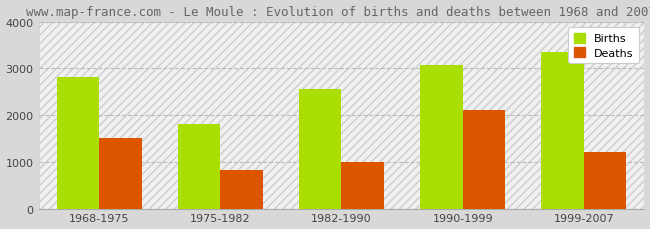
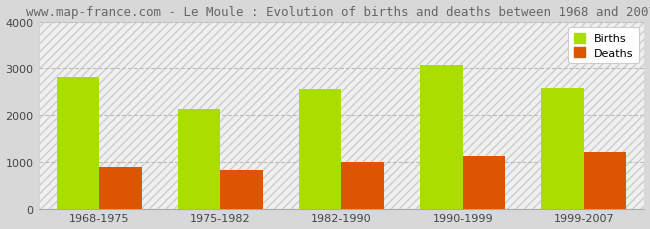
Deaths/1968-1975: 1500 -> 880
Births/1975-1982: 1800 -> 2130
Deaths/1990-1999: 2100 -> 1120
Births/1999-2007: 3350 -> 2570
